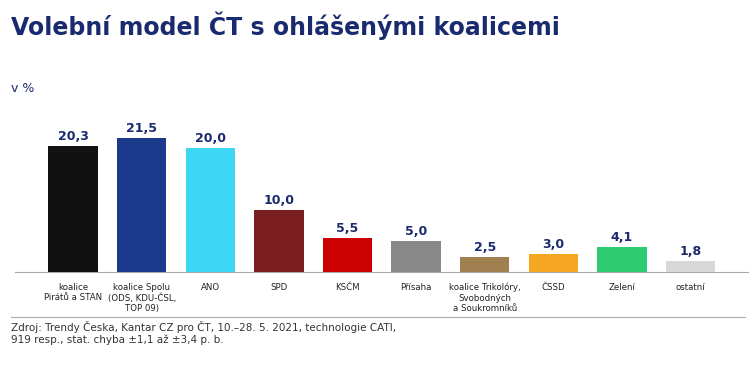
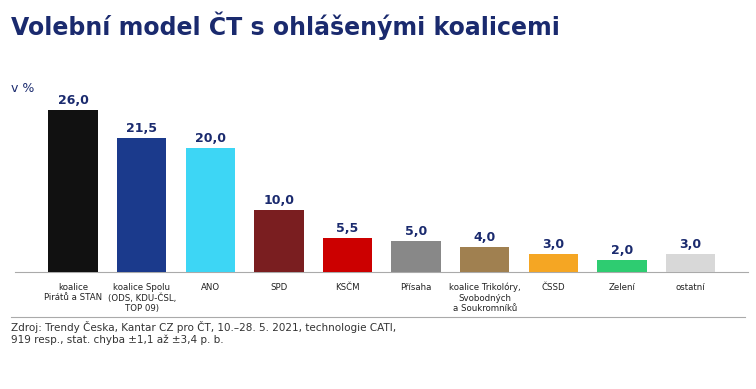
koalice Pirátů a STAN: 20,3 -> 26,0
koalice Trikolóry, Svobodných a Soukromníků: 2,5 -> 4,0
Zelení: 4,1 -> 2,0
ostatní: 1,8 -> 3,0
